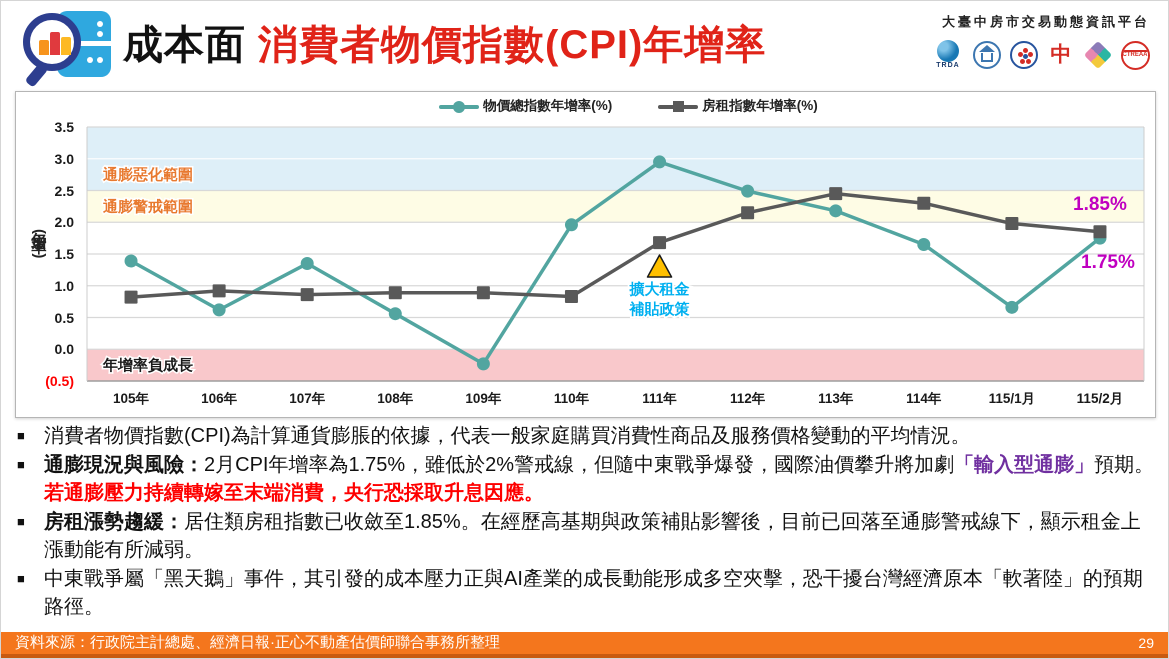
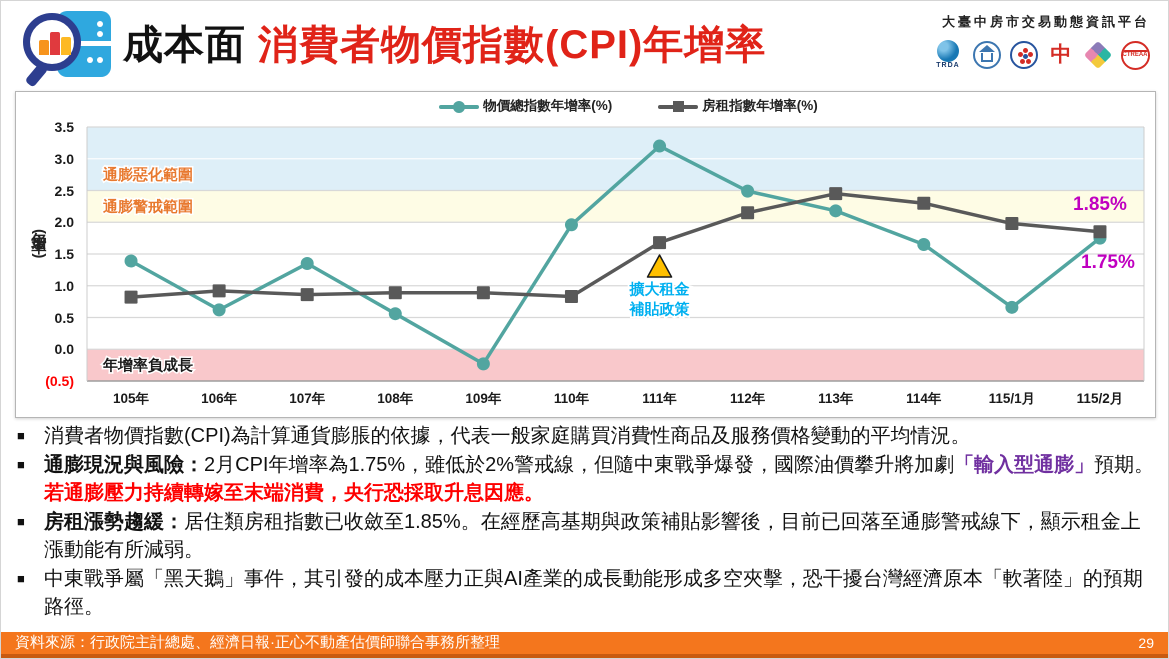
物價總指數年增率(%)/111年: 3.0 -> 3.2
